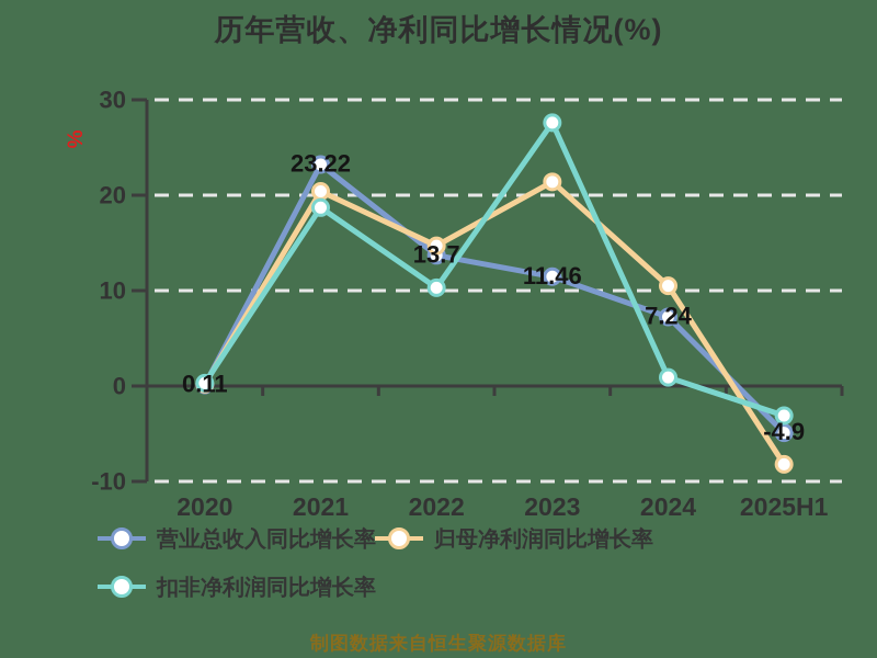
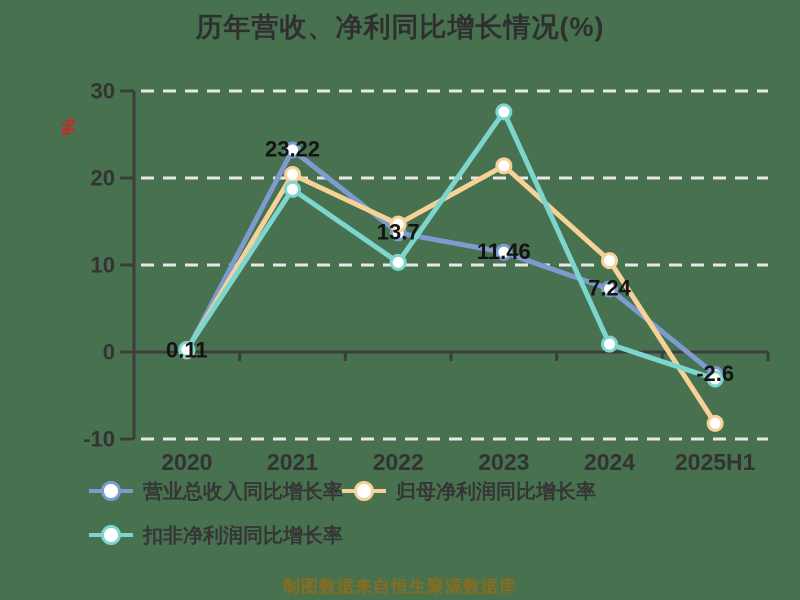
营业总收入同比增长率/2025H1: -4.9 -> -2.6
